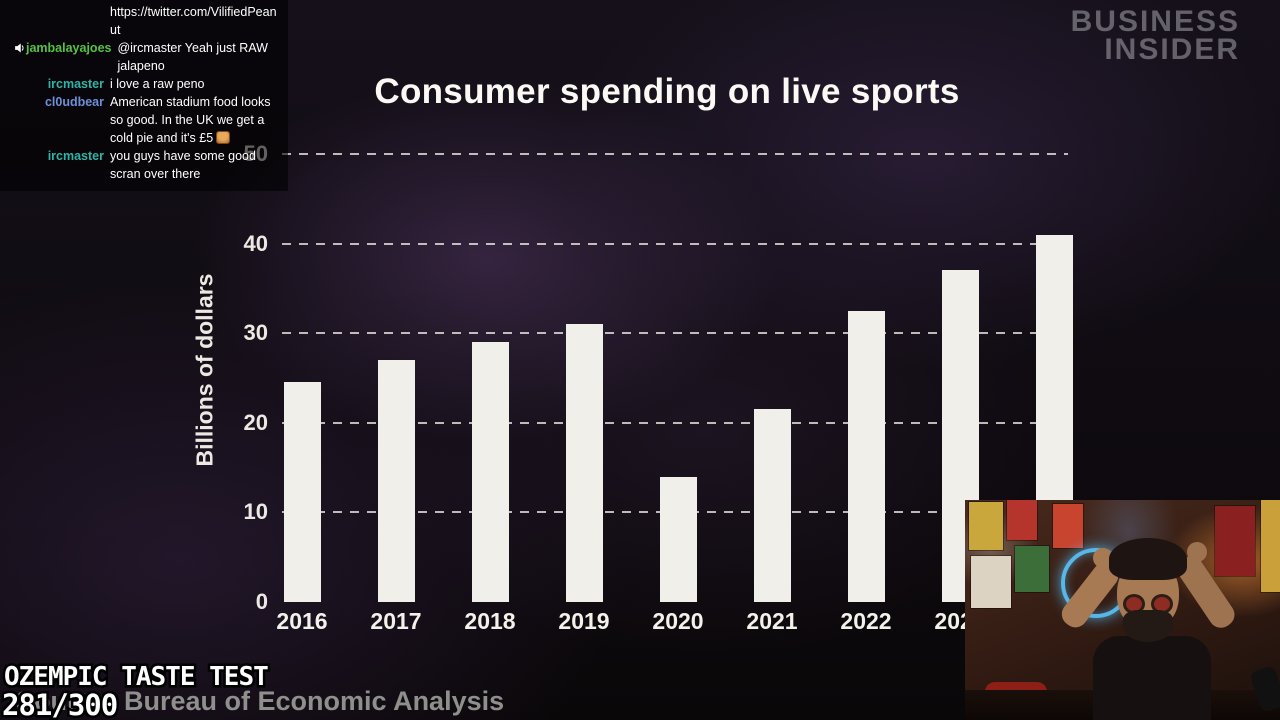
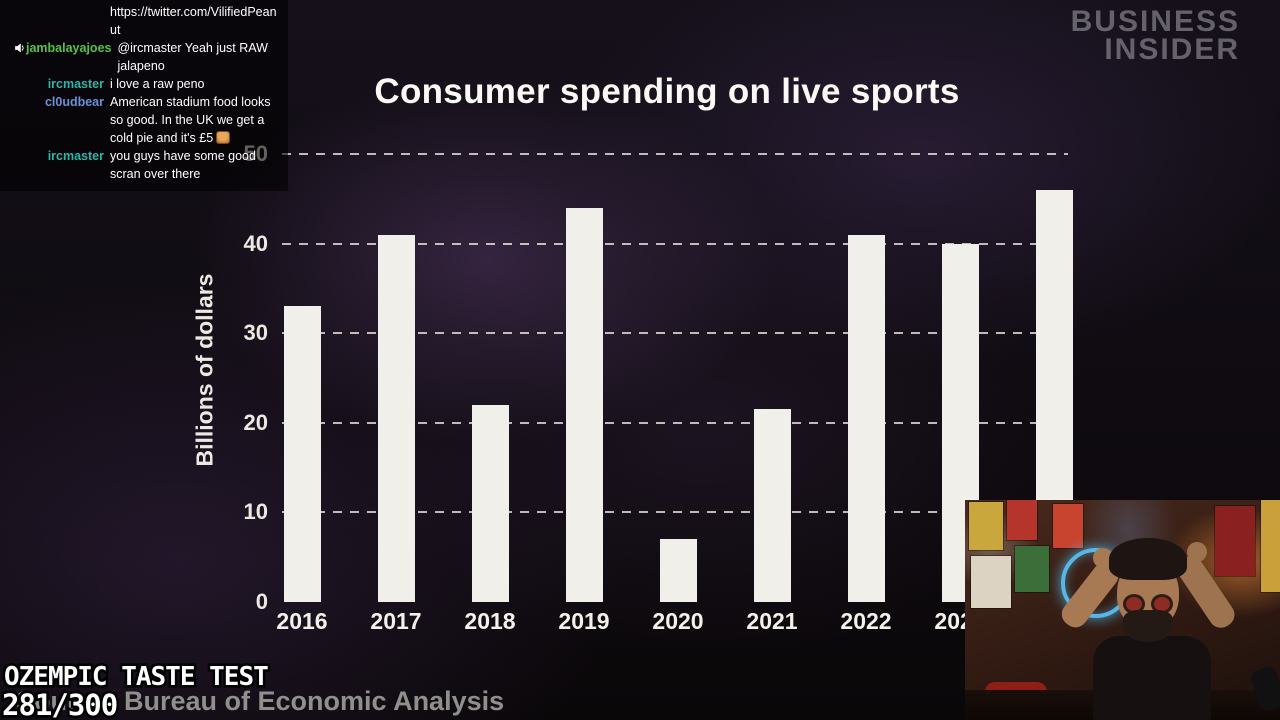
2016: 24 -> 33
2017: 27 -> 41
2018: 29 -> 22
2019: 31 -> 44
2020: 14 -> 7
2022: 32 -> 41
2023: 37 -> 40
2024: 41 -> 46
